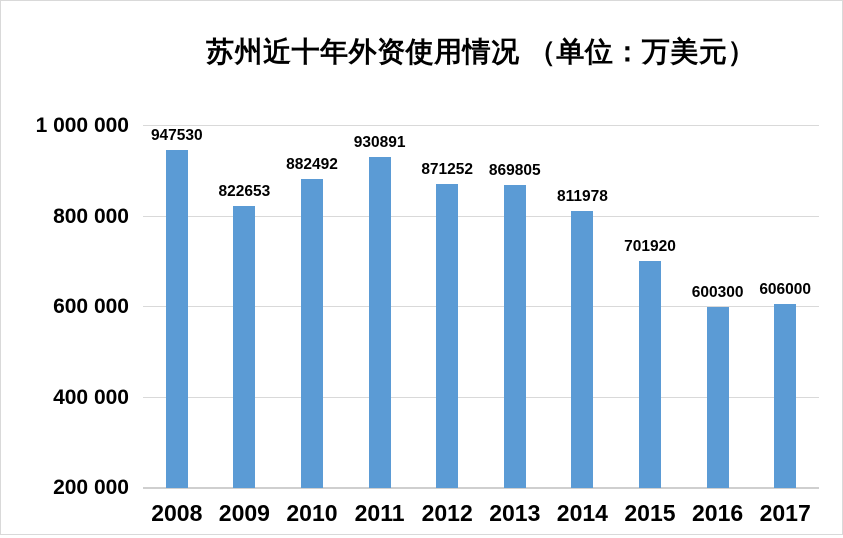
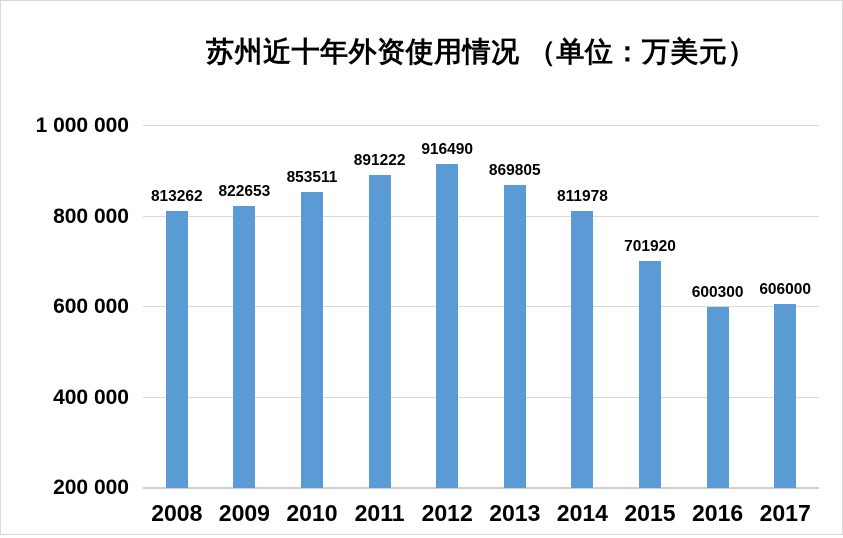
2008: 947530 -> 813262
2010: 882492 -> 853511
2011: 930891 -> 891222
2012: 871252 -> 916490
